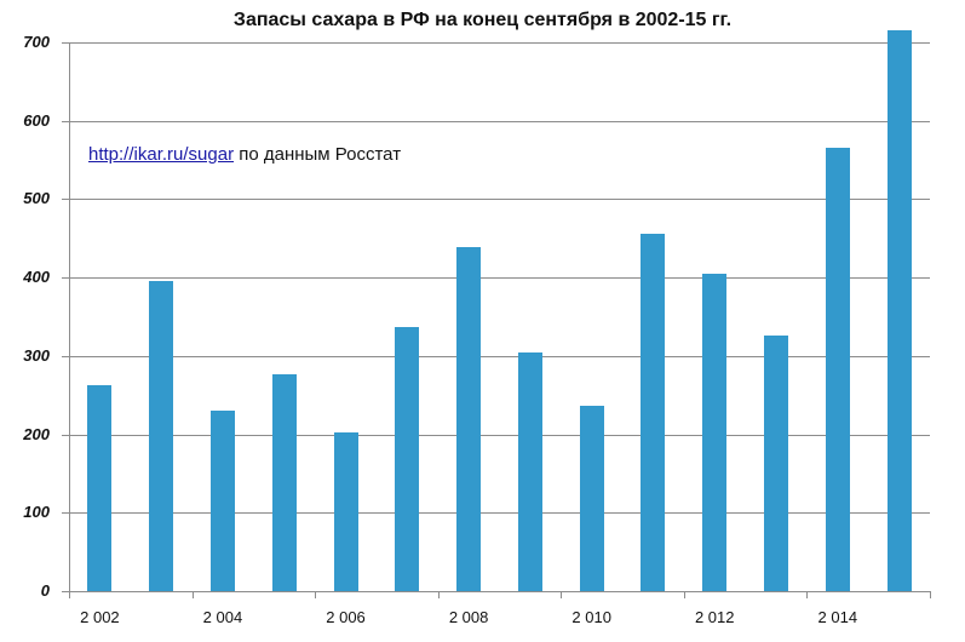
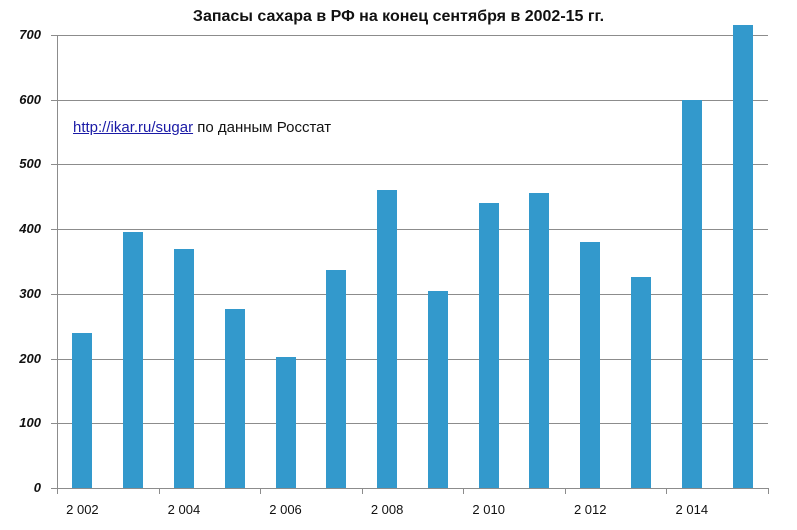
2002: 260 -> 240
2004: 230 -> 370
2008: 440 -> 460
2010: 240 -> 440
2012: 400 -> 380
2014: 570 -> 600
